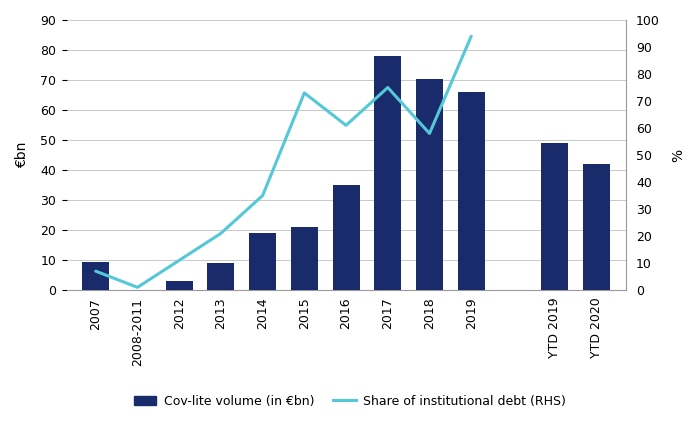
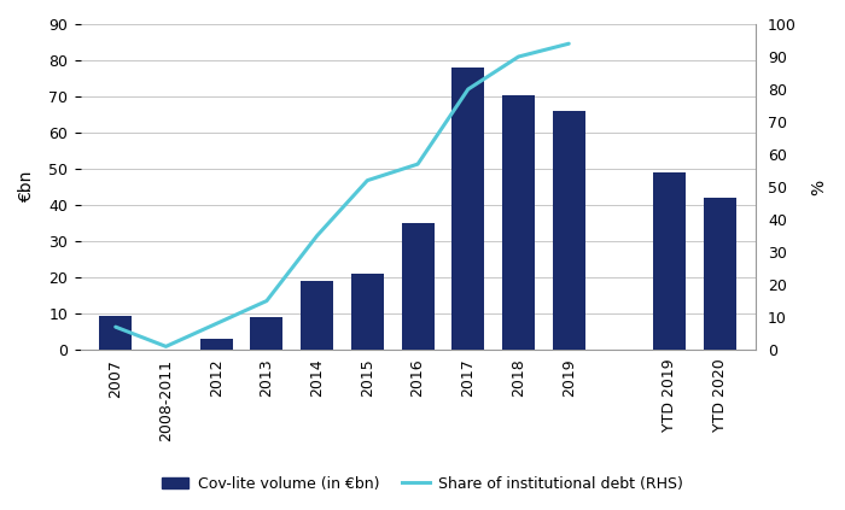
Share of institutional debt (RHS)/2013: 21 -> 15
Share of institutional debt (RHS)/2015: 73 -> 52
Share of institutional debt (RHS)/2016: 61 -> 57
Share of institutional debt (RHS)/2017: 75 -> 80
Share of institutional debt (RHS)/2018: 58 -> 90
